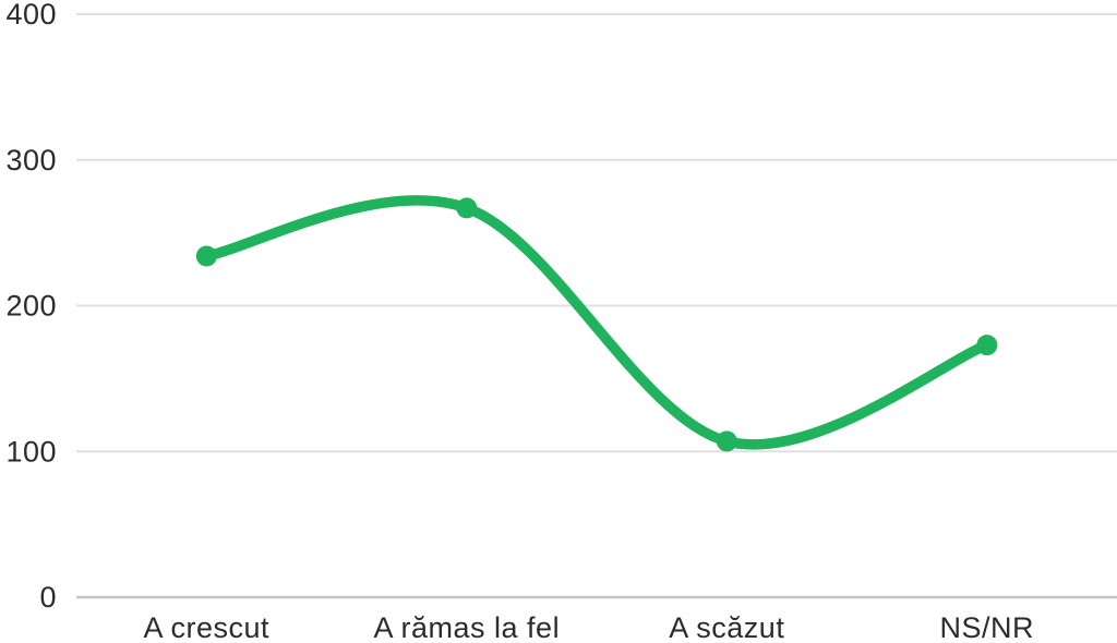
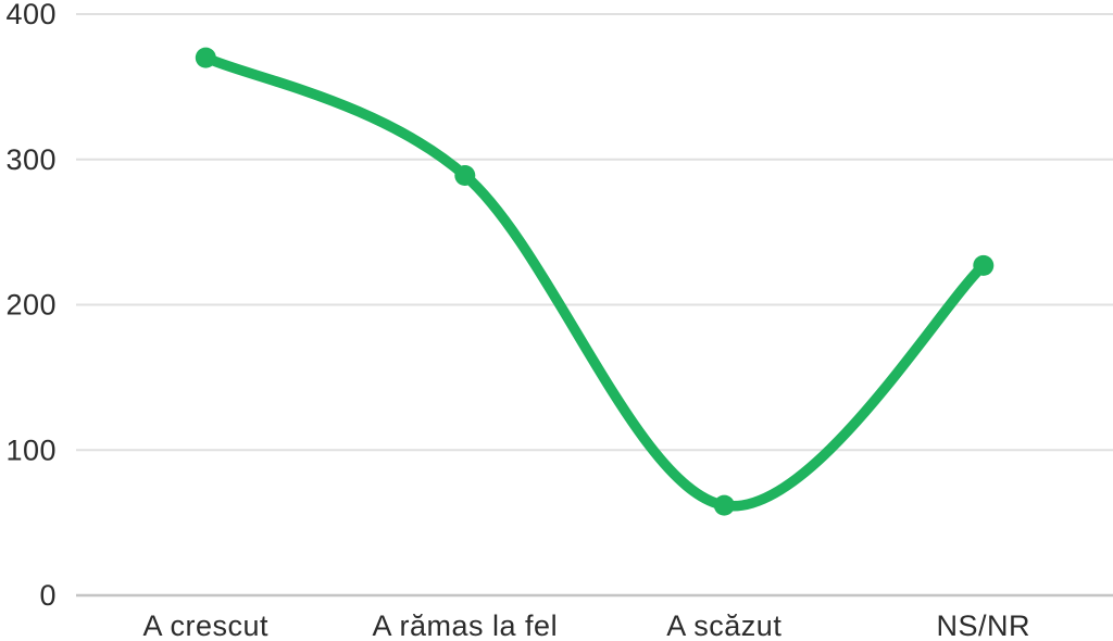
A crescut: 234 -> 370
A rămas la fel: 267 -> 289
A scăzut: 107 -> 62
NS/NR: 173 -> 227
